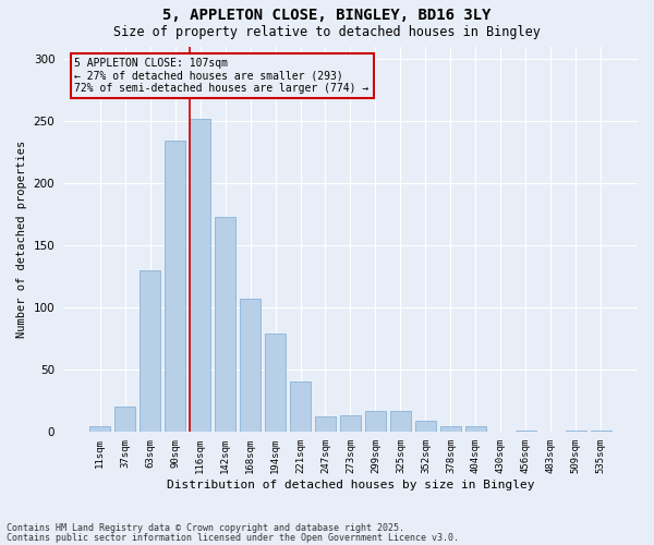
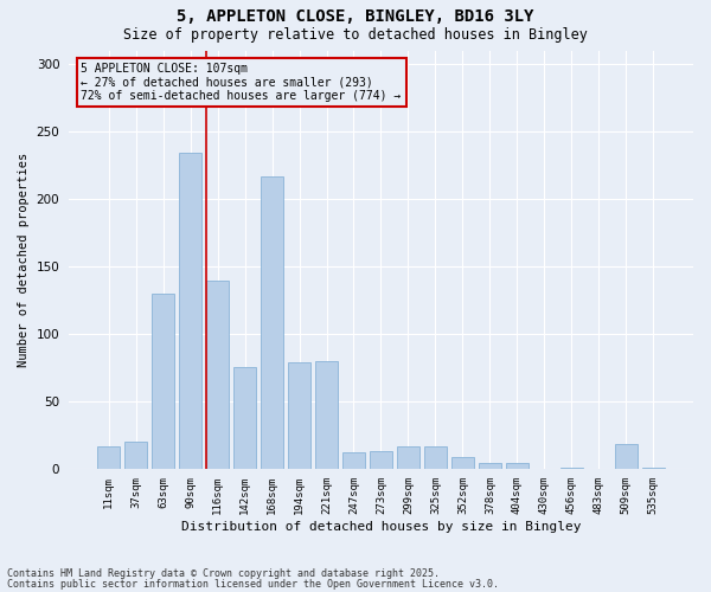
11sqm: 4 -> 17
116sqm: 252 -> 139
142sqm: 173 -> 75
168sqm: 107 -> 217
221sqm: 40 -> 80
509sqm: 1 -> 18
